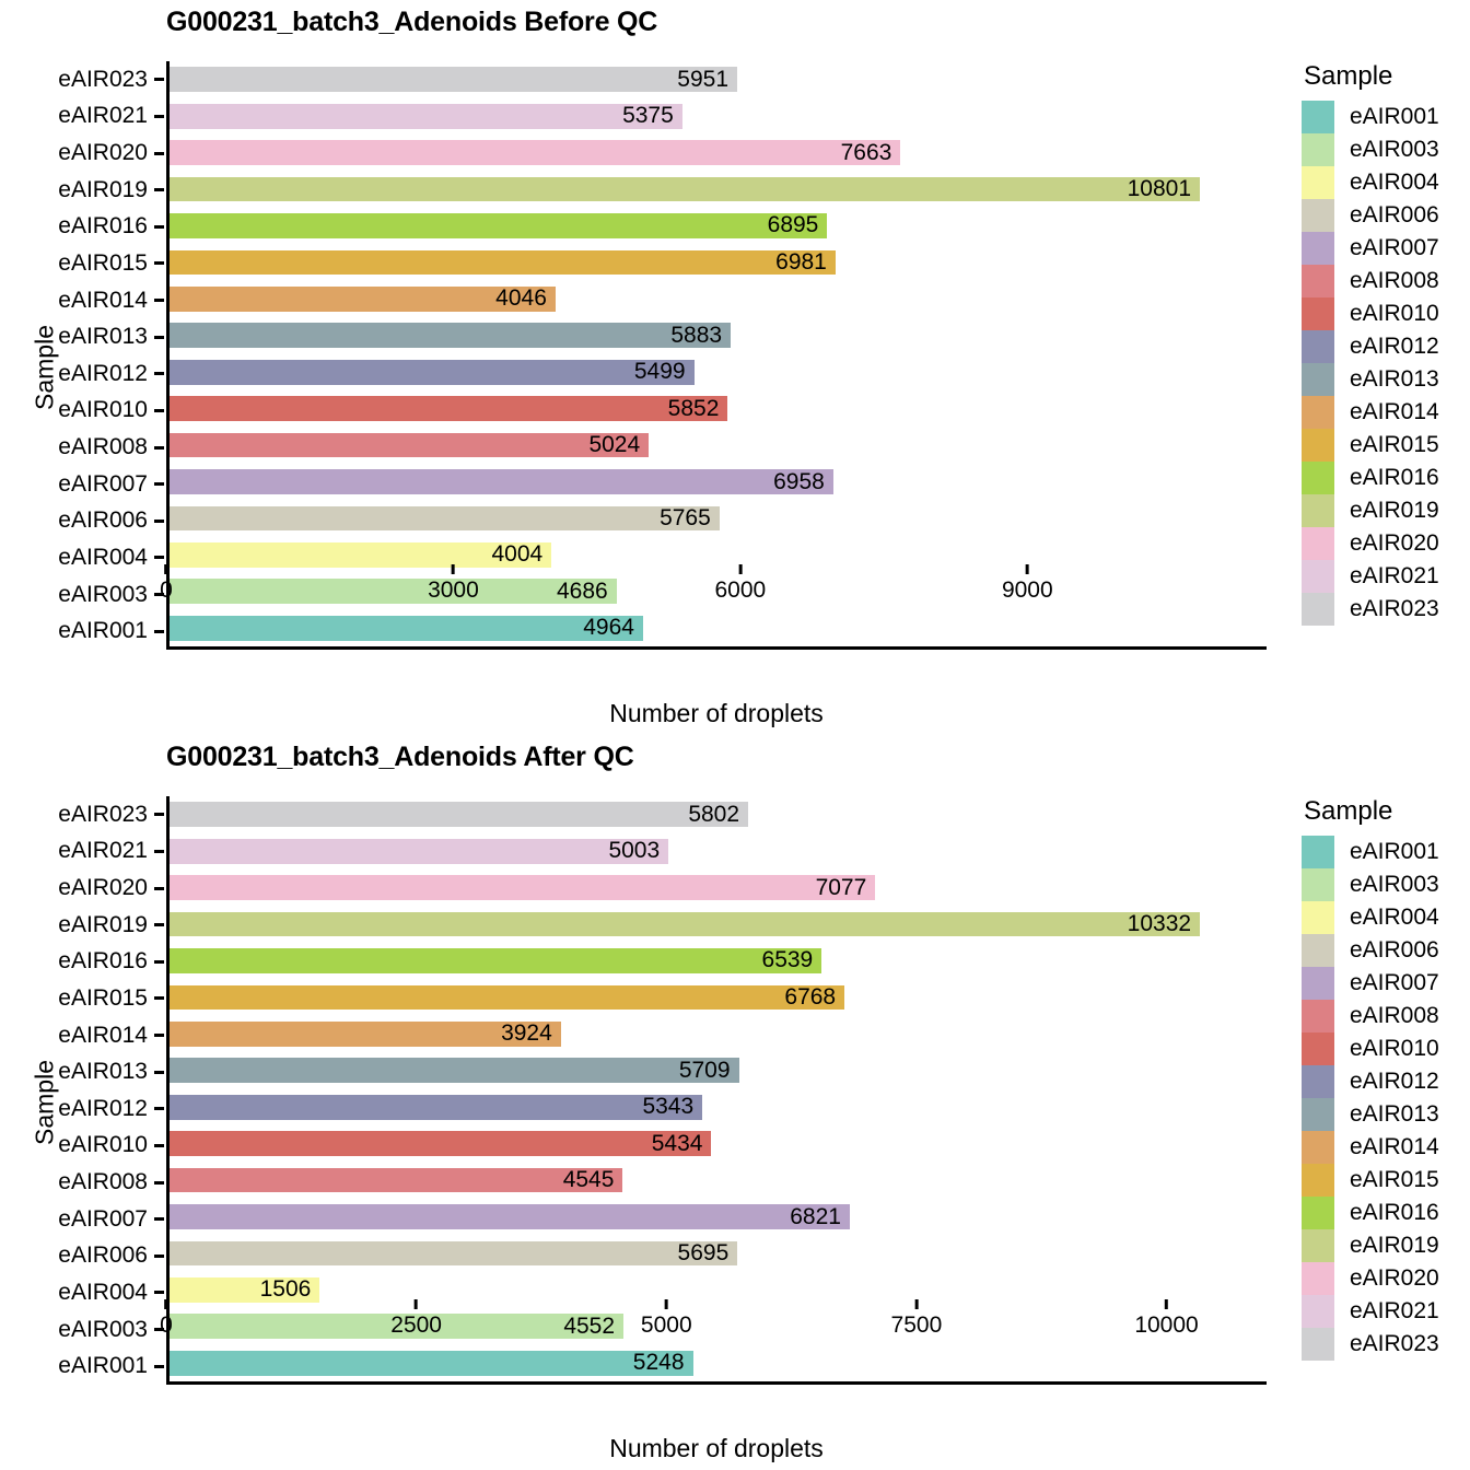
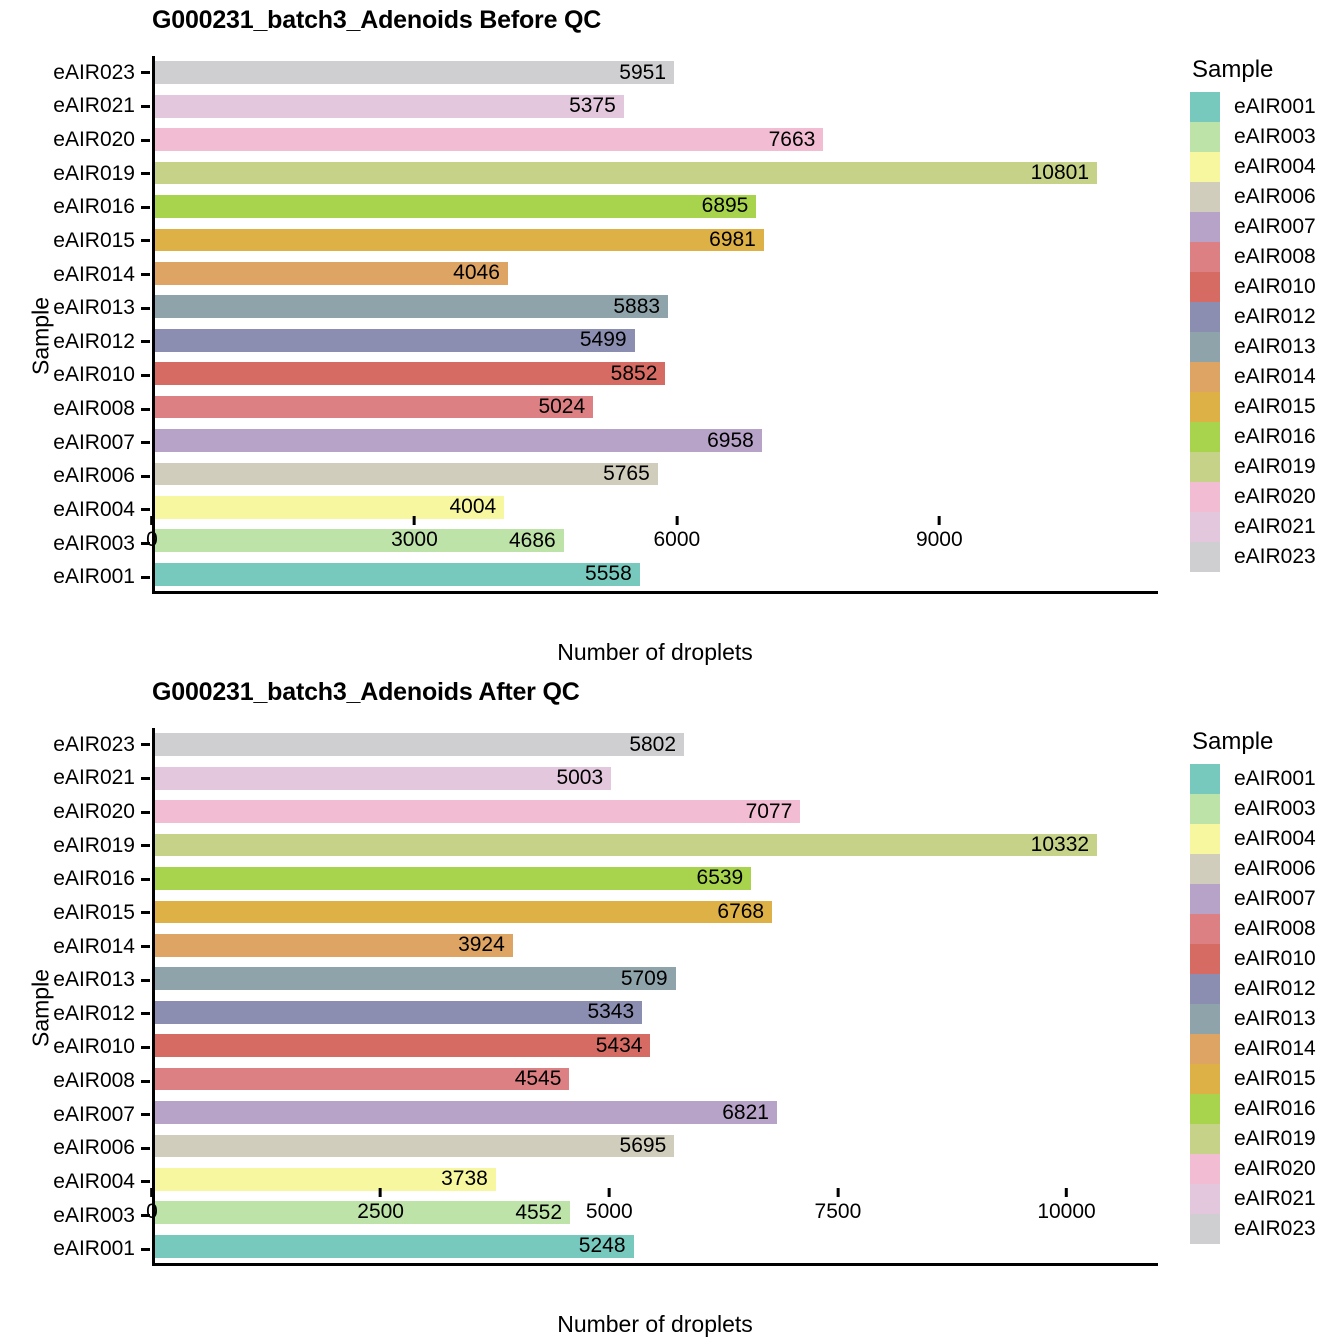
G000231_batch3_Adenoids Before QC/eAIR001: 4964 -> 5558
G000231_batch3_Adenoids After QC/eAIR004: 1506 -> 3738
